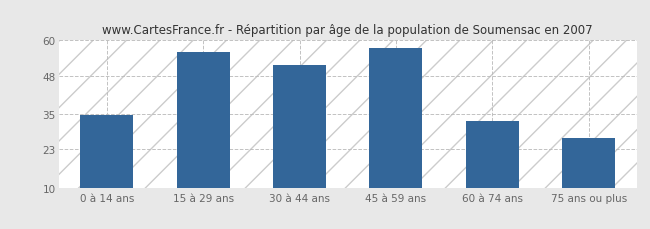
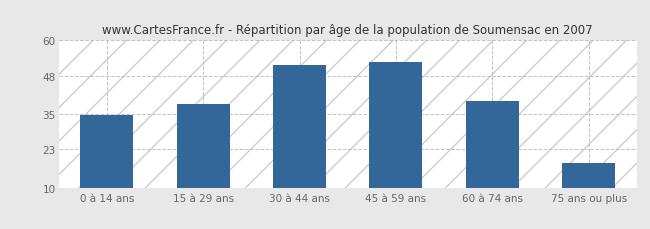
15 à 29 ans: 56.0 -> 38.5
45 à 59 ans: 57.5 -> 52.5
60 à 74 ans: 32.5 -> 39.5
75 ans ou plus: 27.0 -> 18.5
